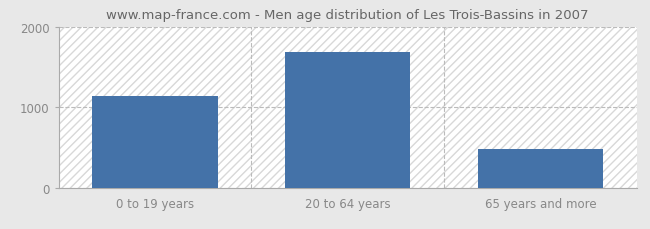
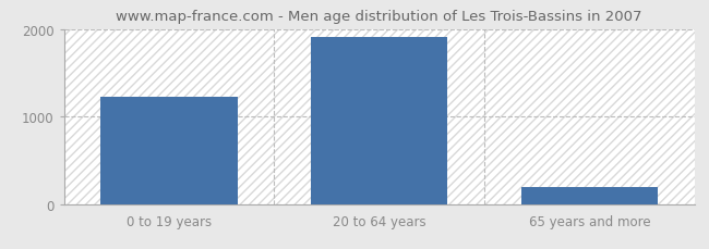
0 to 19 years: 1140 -> 1220
20 to 64 years: 1680 -> 1910
65 years and more: 480 -> 200
